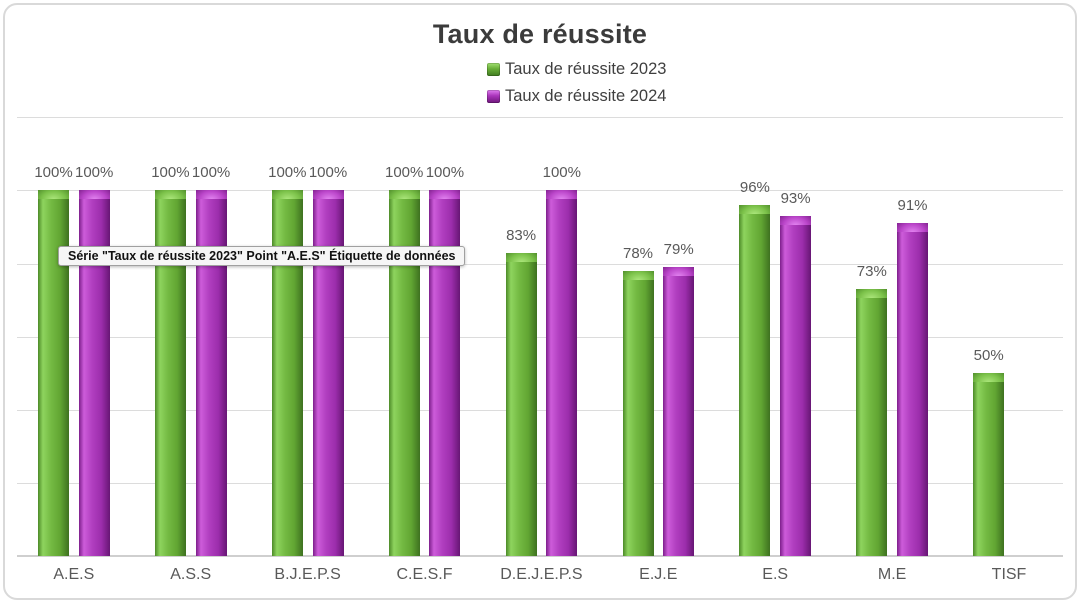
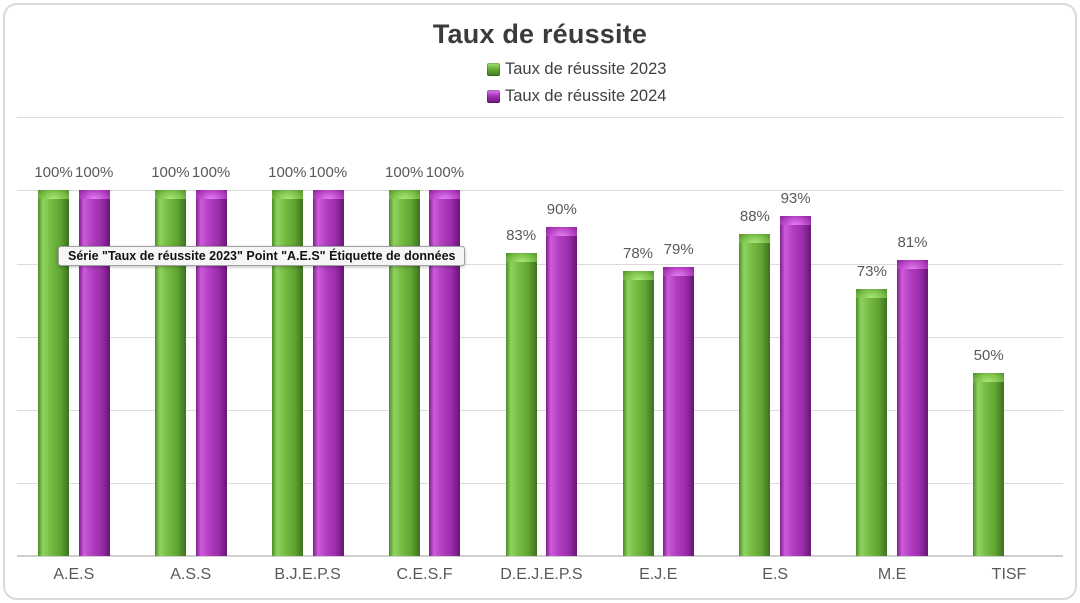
Taux de réussite 2024/D.E.J.E.P.S: 100% -> 90%
Taux de réussite 2023/E.S: 96% -> 88%
Taux de réussite 2024/M.E: 91% -> 81%
